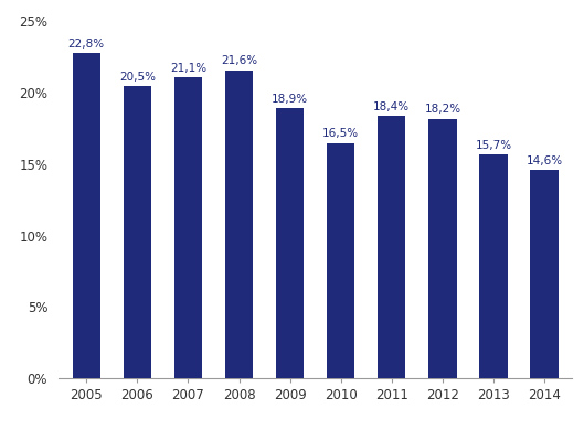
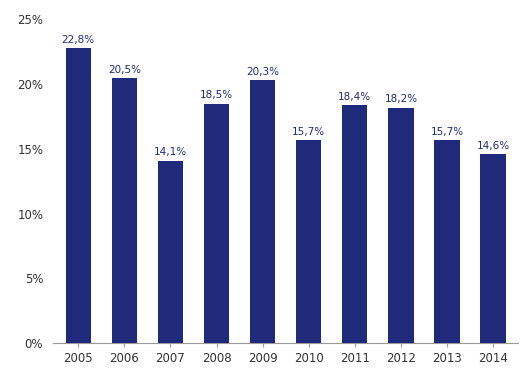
2007: 21,1% -> 14,1%
2008: 21,6% -> 18,5%
2009: 18,9% -> 20,3%
2010: 16,5% -> 15,7%
